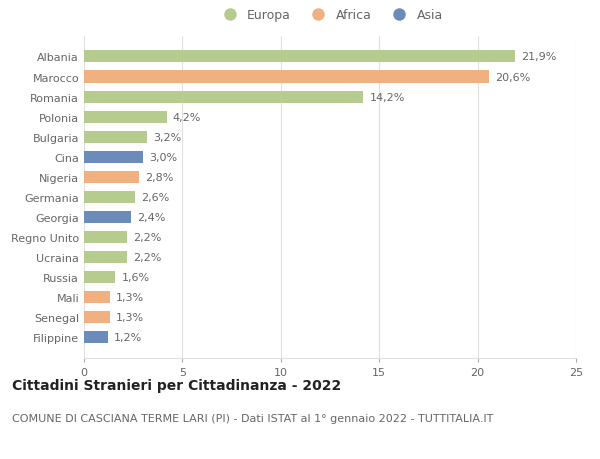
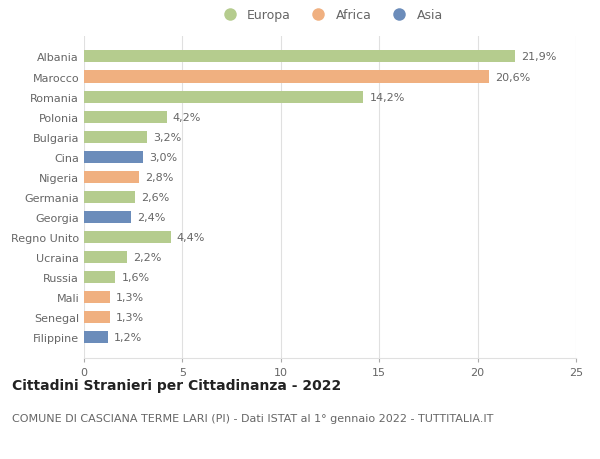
Regno Unito: 2,2% -> 4,4%
